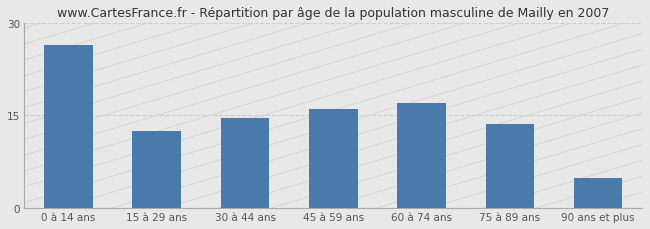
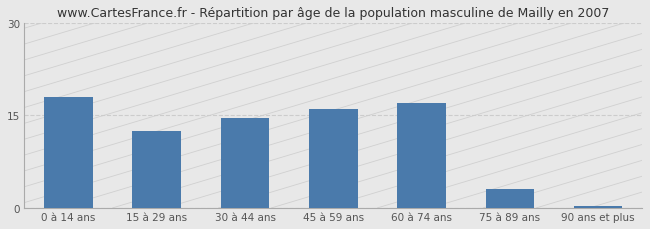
0 à 14 ans: 26.4 -> 18.0
75 à 89 ans: 13.6 -> 3.0
90 ans et plus: 4.8 -> 0.3
